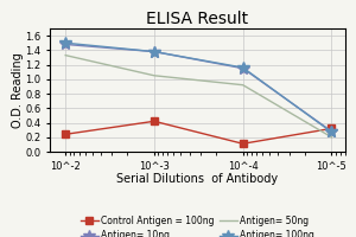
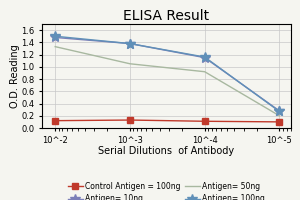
Control Antigen = 100ng/10^-2: 0.24 -> 0.12
Control Antigen = 100ng/10^-3: 0.42 -> 0.13
Control Antigen = 100ng/10^-5: 0.32 -> 0.10
